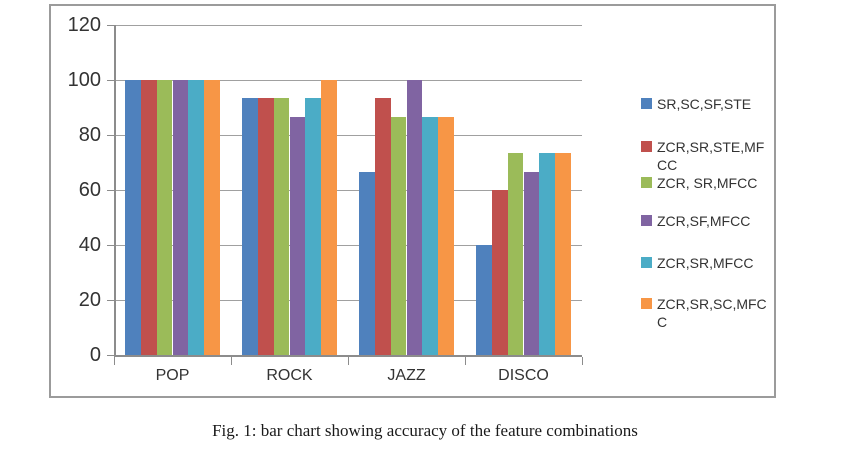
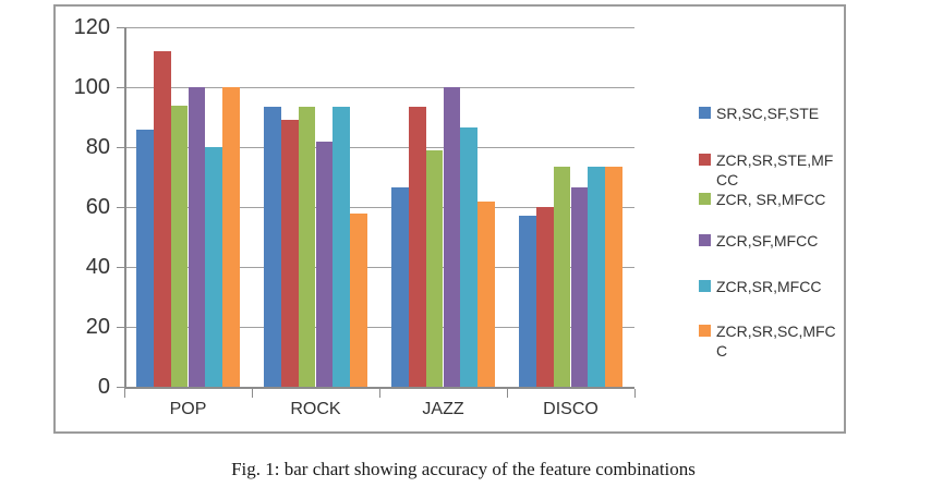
SR,SC,SF,STE/POP: 100 -> 86
ZCR,SR,STE,MFCC/POP: 100 -> 112
ZCR, SR,MFCC/POP: 100 -> 94
ZCR,SR,MFCC/POP: 100 -> 80
ZCR,SR,STE,MFCC/ROCK: 93 -> 89
ZCR,SF,MFCC/ROCK: 87 -> 82
ZCR,SR,SC,MFCC/ROCK: 100 -> 58
ZCR, SR,MFCC/JAZZ: 87 -> 79
ZCR,SR,SC,MFCC/JAZZ: 87 -> 62
SR,SC,SF,STE/DISCO: 40 -> 57
